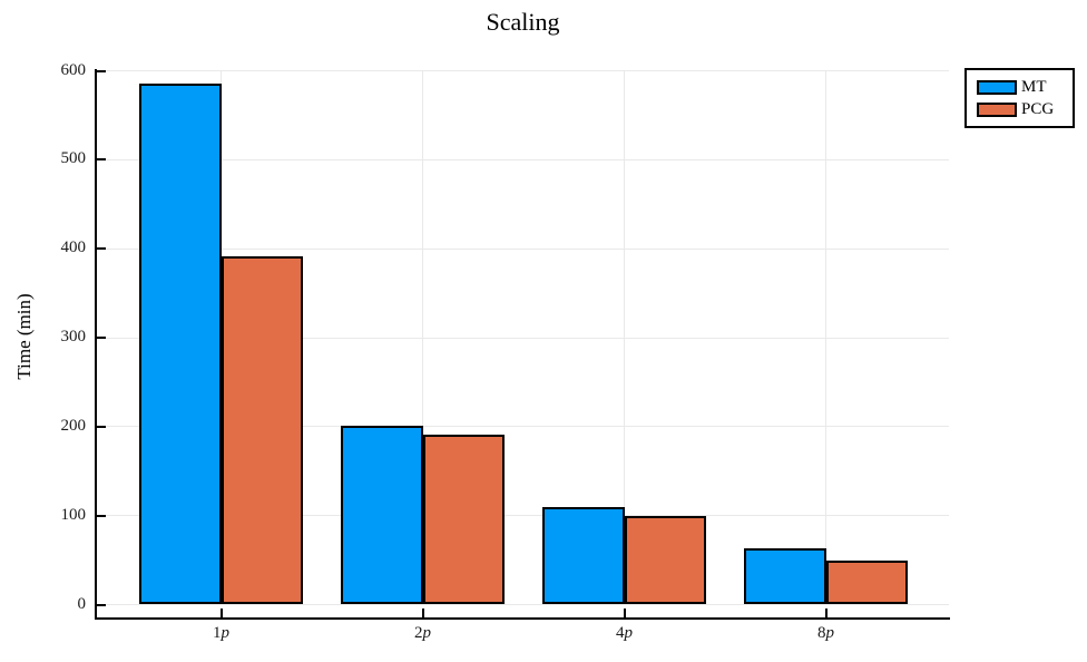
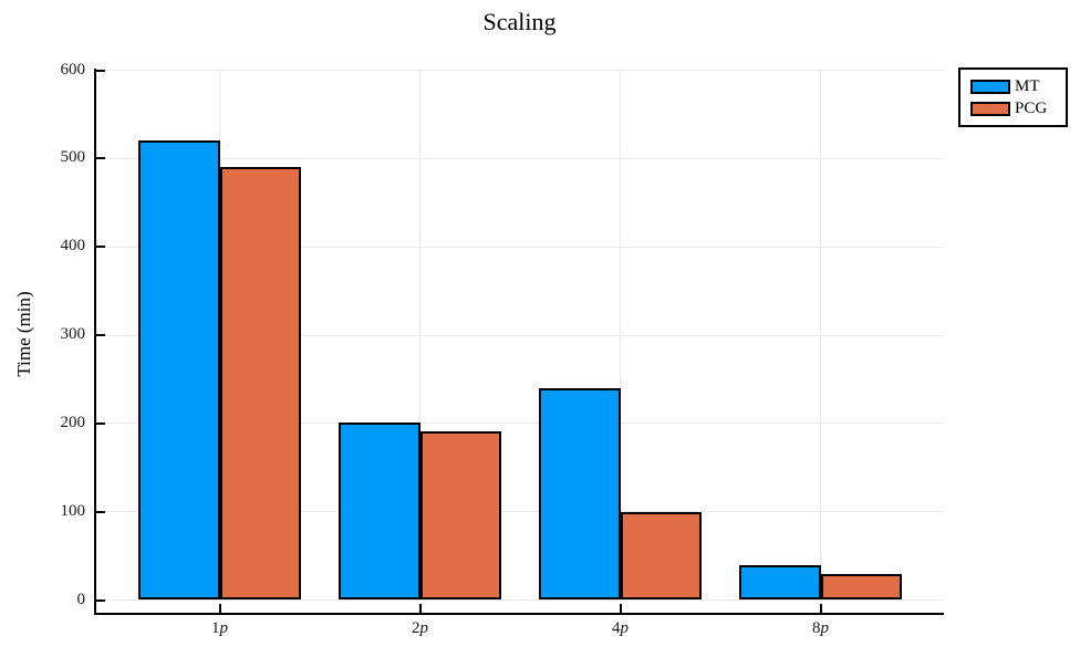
MT/1p: 580 -> 520
PCG/1p: 390 -> 490
MT/4p: 110 -> 240
MT/8p: 60 -> 40
PCG/8p: 50 -> 30
